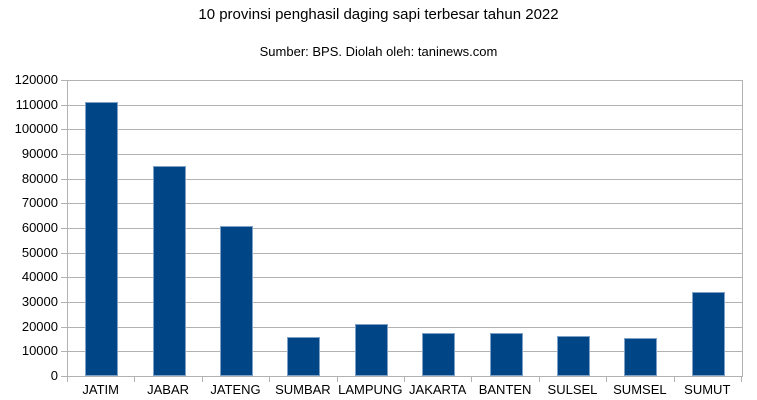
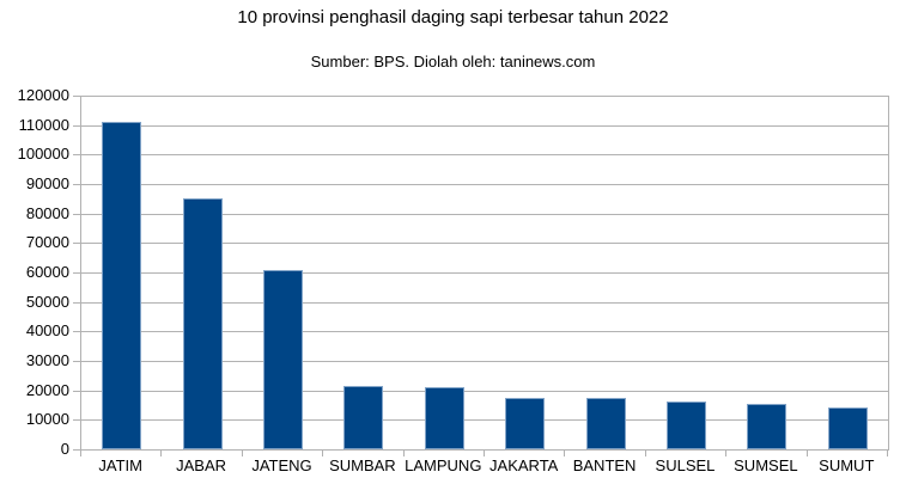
SUMBAR: 16000 -> 22000
SUMUT: 34000 -> 14000
